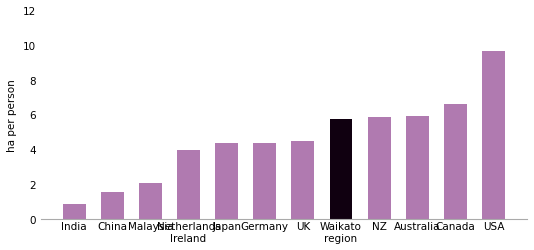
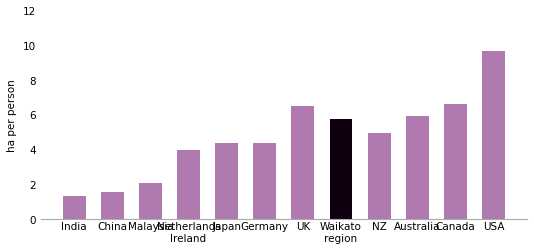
India: 0.8 -> 1.3
UK: 4.5 -> 6.5
NZ: 5.8 -> 4.9
